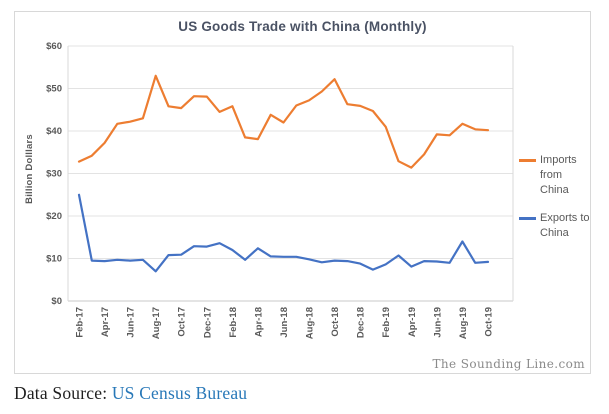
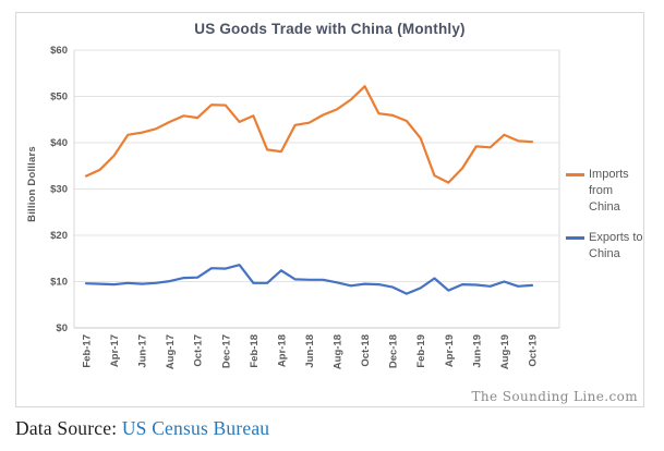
Exports to China/Feb-17: $25 -> $10
Imports from China/Aug-17: $53 -> $44
Exports to China/Aug-17: $7 -> $10
Exports to China/Feb-18: $12 -> $10
Imports from China/Jun-18: $42 -> $44
Exports to China/Aug-19: $14 -> $10
